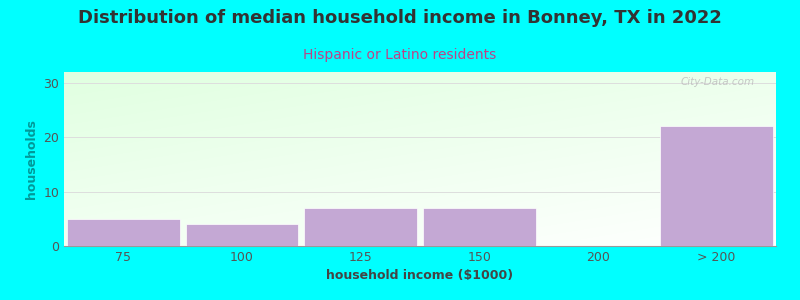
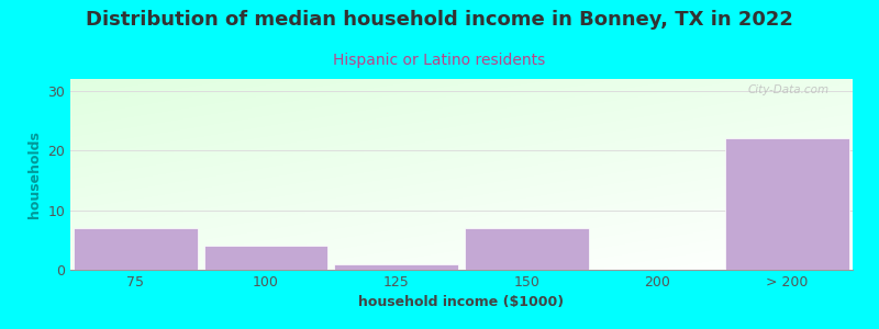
75: 5 -> 7
125: 7 -> 1
